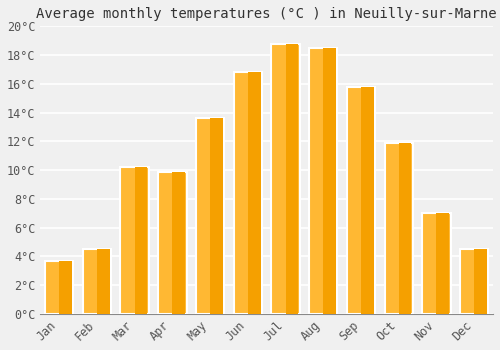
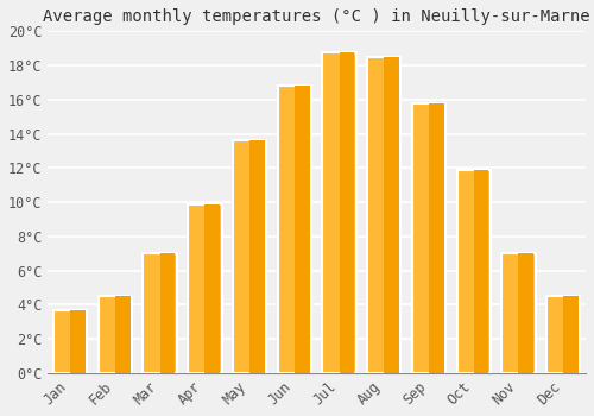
Mar: 10.2°C -> 7.0°C
